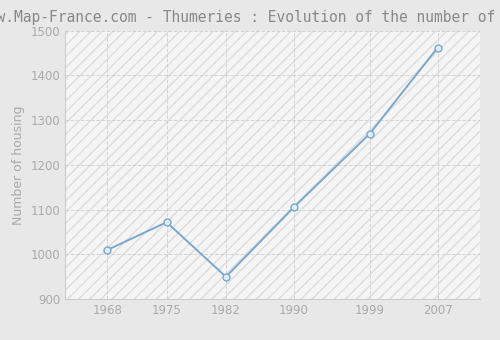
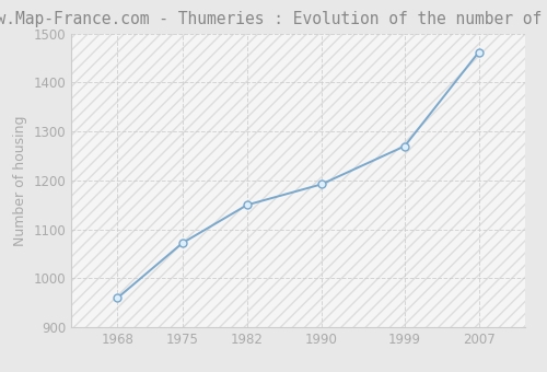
1968: 1010 -> 960
1982: 950 -> 1150
1990: 1105 -> 1192
